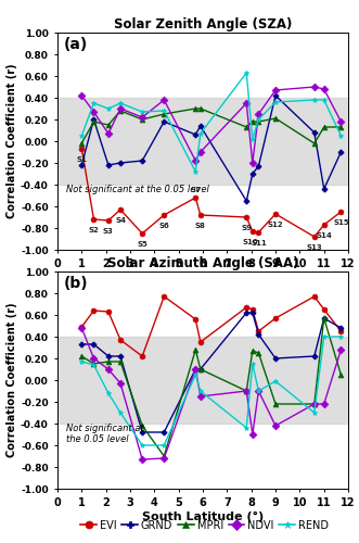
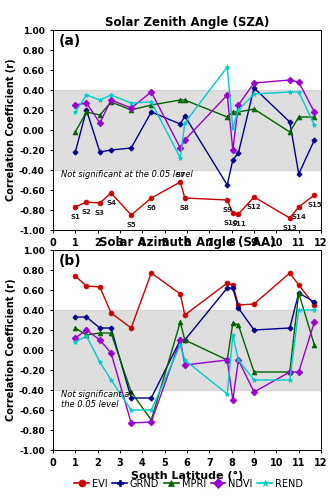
Solar Zenith Angle (SZA)/EVI/1: -0.07 -> -0.77
Solar Zenith Angle (SZA)/NDVI/1: 0.42 -> 0.25
Solar Zenith Angle (SZA)/REND/1: 0.05 -> 0.18
Solar Azimuth Angle (SAA)/EVI/1: 0.49 -> 0.74
Solar Azimuth Angle (SAA)/NDVI/1: 0.48 -> 0.12
Solar Azimuth Angle (SAA)/REND/1: 0.17 -> 0.08
Solar Azimuth Angle (SAA)/EVI/9: 0.57 -> 0.46
Solar Azimuth Angle (SAA)/REND/9: -0.01 -> -0.30
